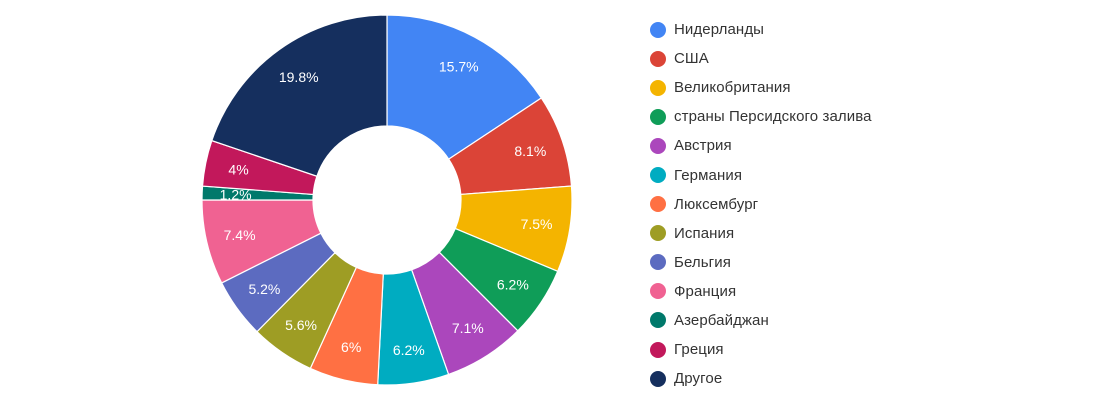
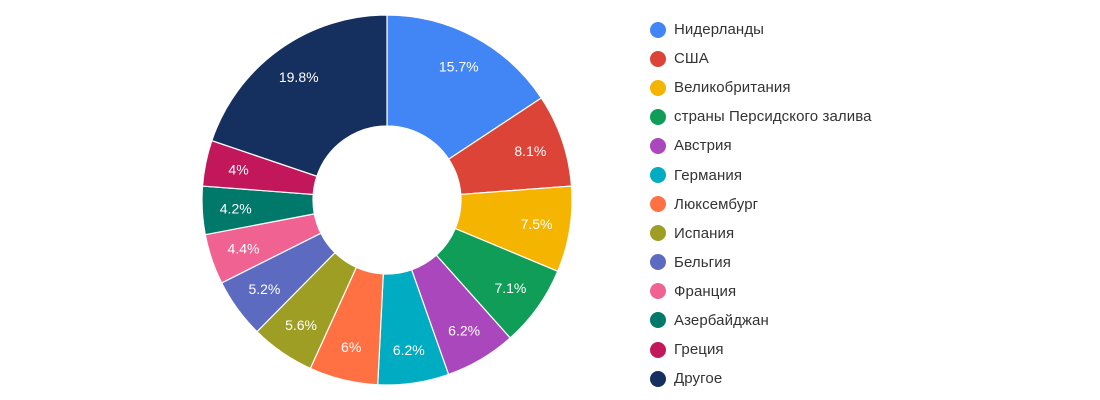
страны Персидского залива: 6.2% -> 7.1%
Австрия: 7.1% -> 6.2%
Франция: 7.4% -> 4.4%
Азербайджан: 1.2% -> 4.2%
